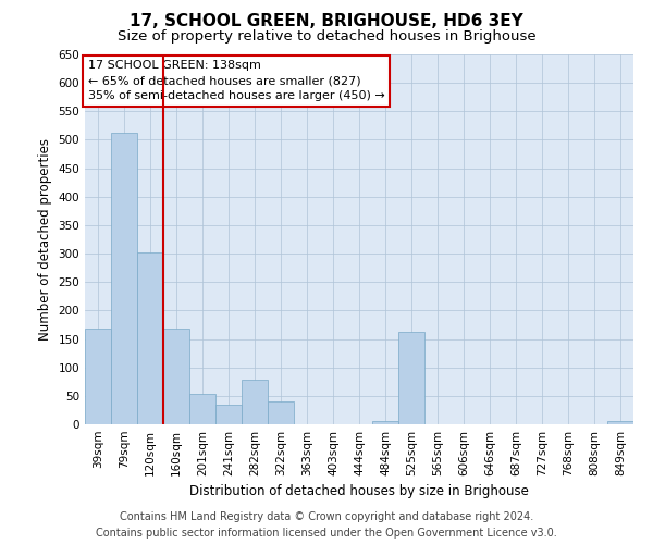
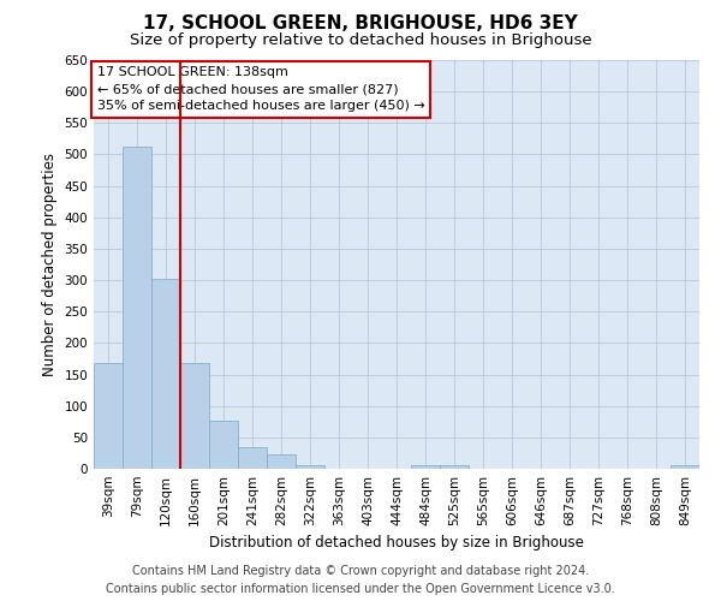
201sqm: 54 -> 76
282sqm: 78 -> 22
322sqm: 40 -> 6
525sqm: 162 -> 5
